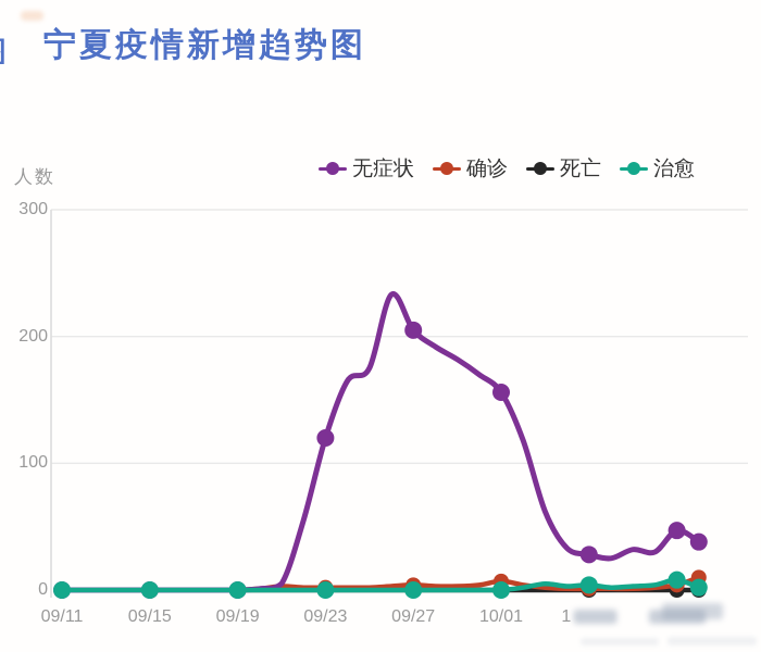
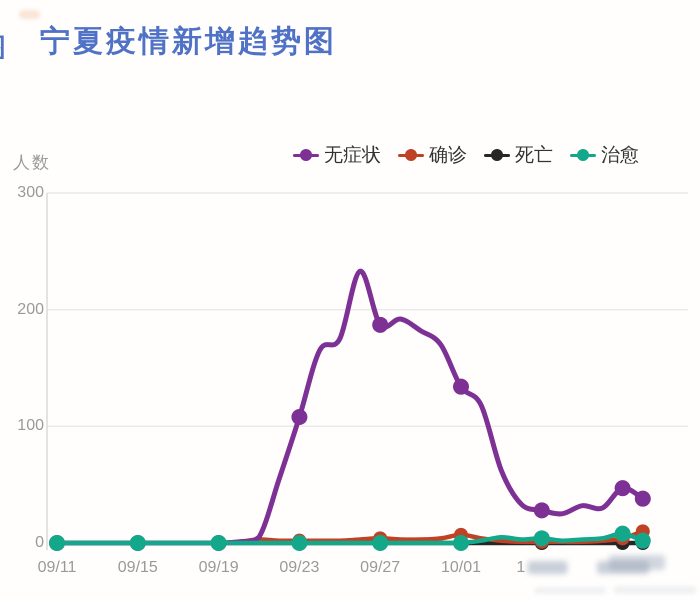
无症状/09/23: 120 -> 108
无症状/09/27: 205 -> 187
无症状/10/01: 156 -> 134
